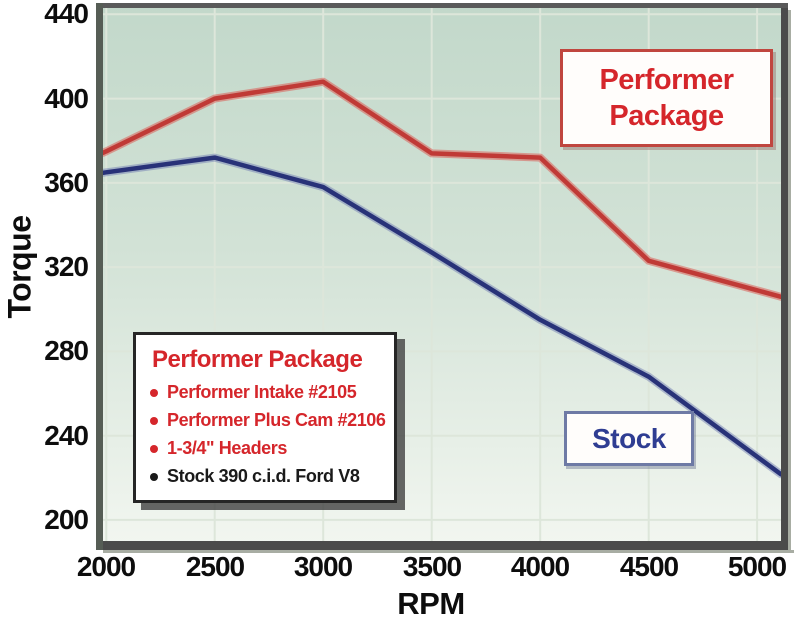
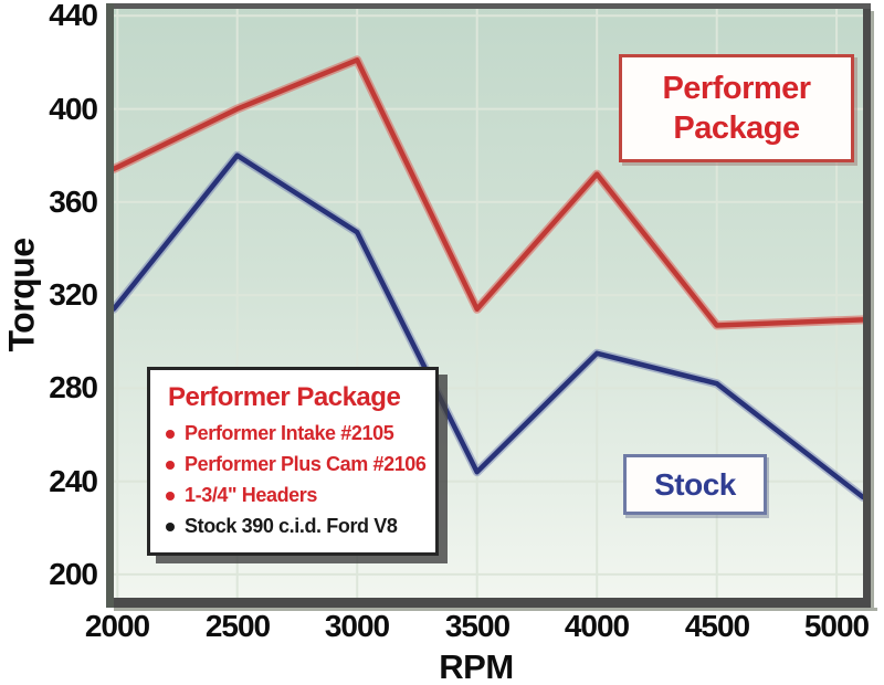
Stock/2000: 365 -> 316
Stock/2500: 372 -> 380
Performer Package/3000: 408 -> 421
Stock/3000: 358 -> 347
Performer Package/3500: 374 -> 314
Stock/3500: 327 -> 244
Performer Package/4500: 323 -> 307
Stock/4500: 268 -> 282
Stock/5000: 230 -> 242
